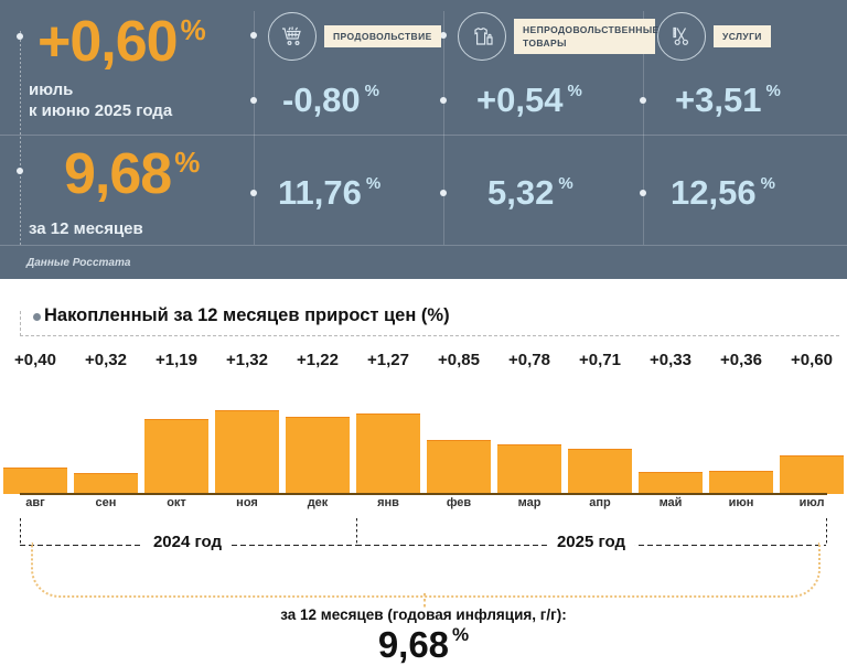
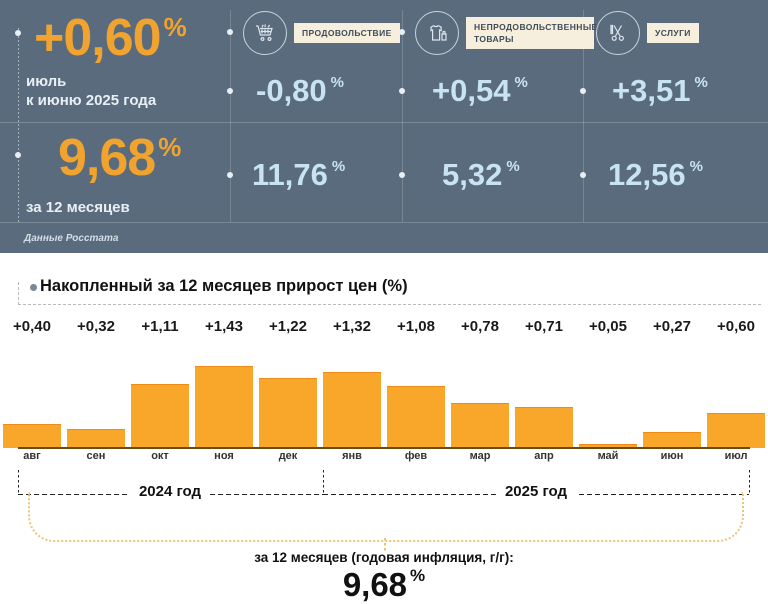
окт: +1,19 -> +1,11
ноя: +1,32 -> +1,43
янв: +1,27 -> +1,32
фев: +0,85 -> +1,08
май: +0,33 -> +0,05
июн: +0,36 -> +0,27
